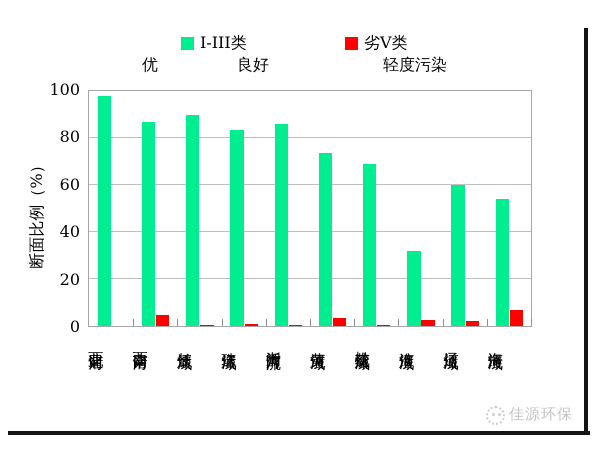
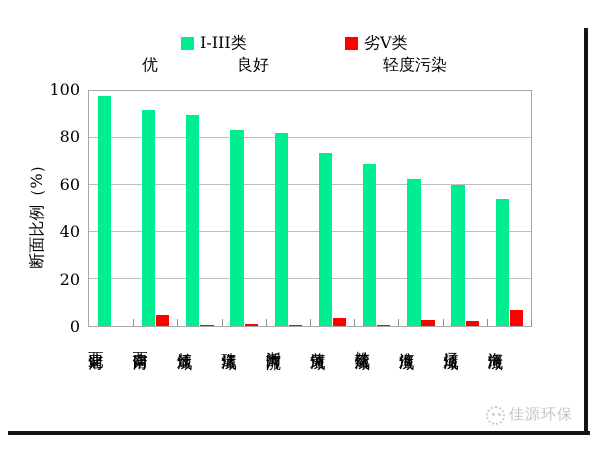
I-III类/西南诸河: 87 -> 92
I-III类/浙闽片河流: 86 -> 82
I-III类/淮河流域: 32 -> 62
